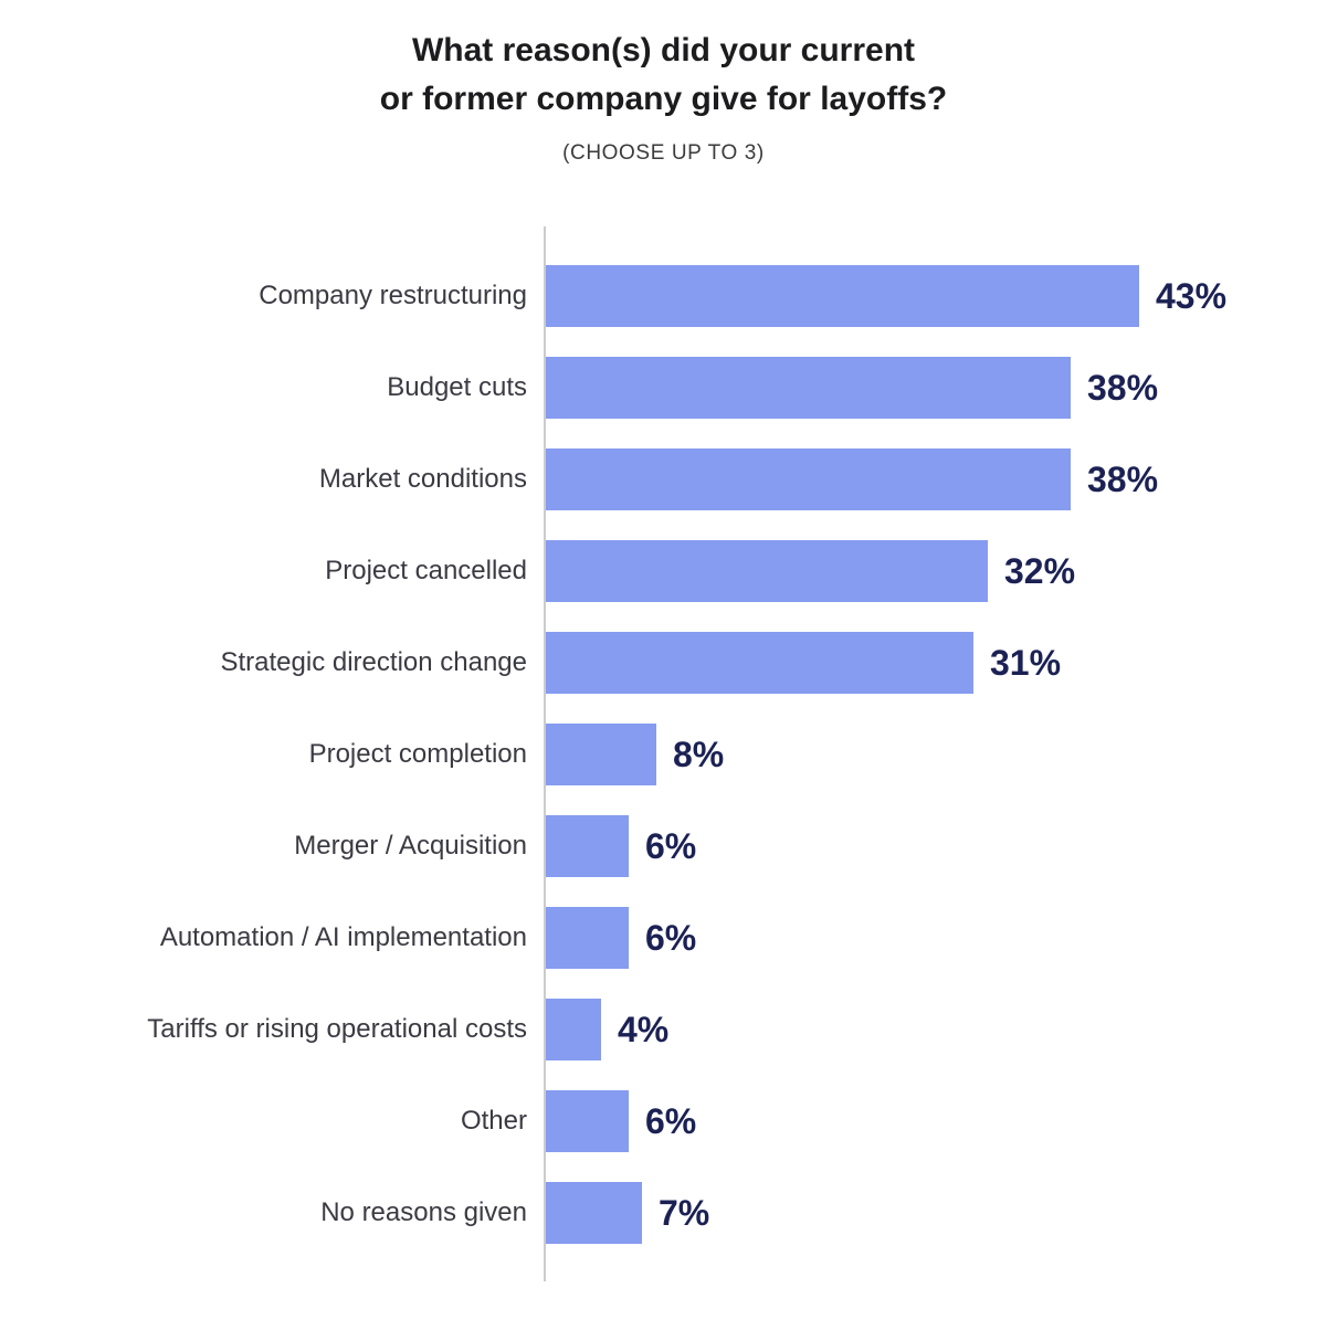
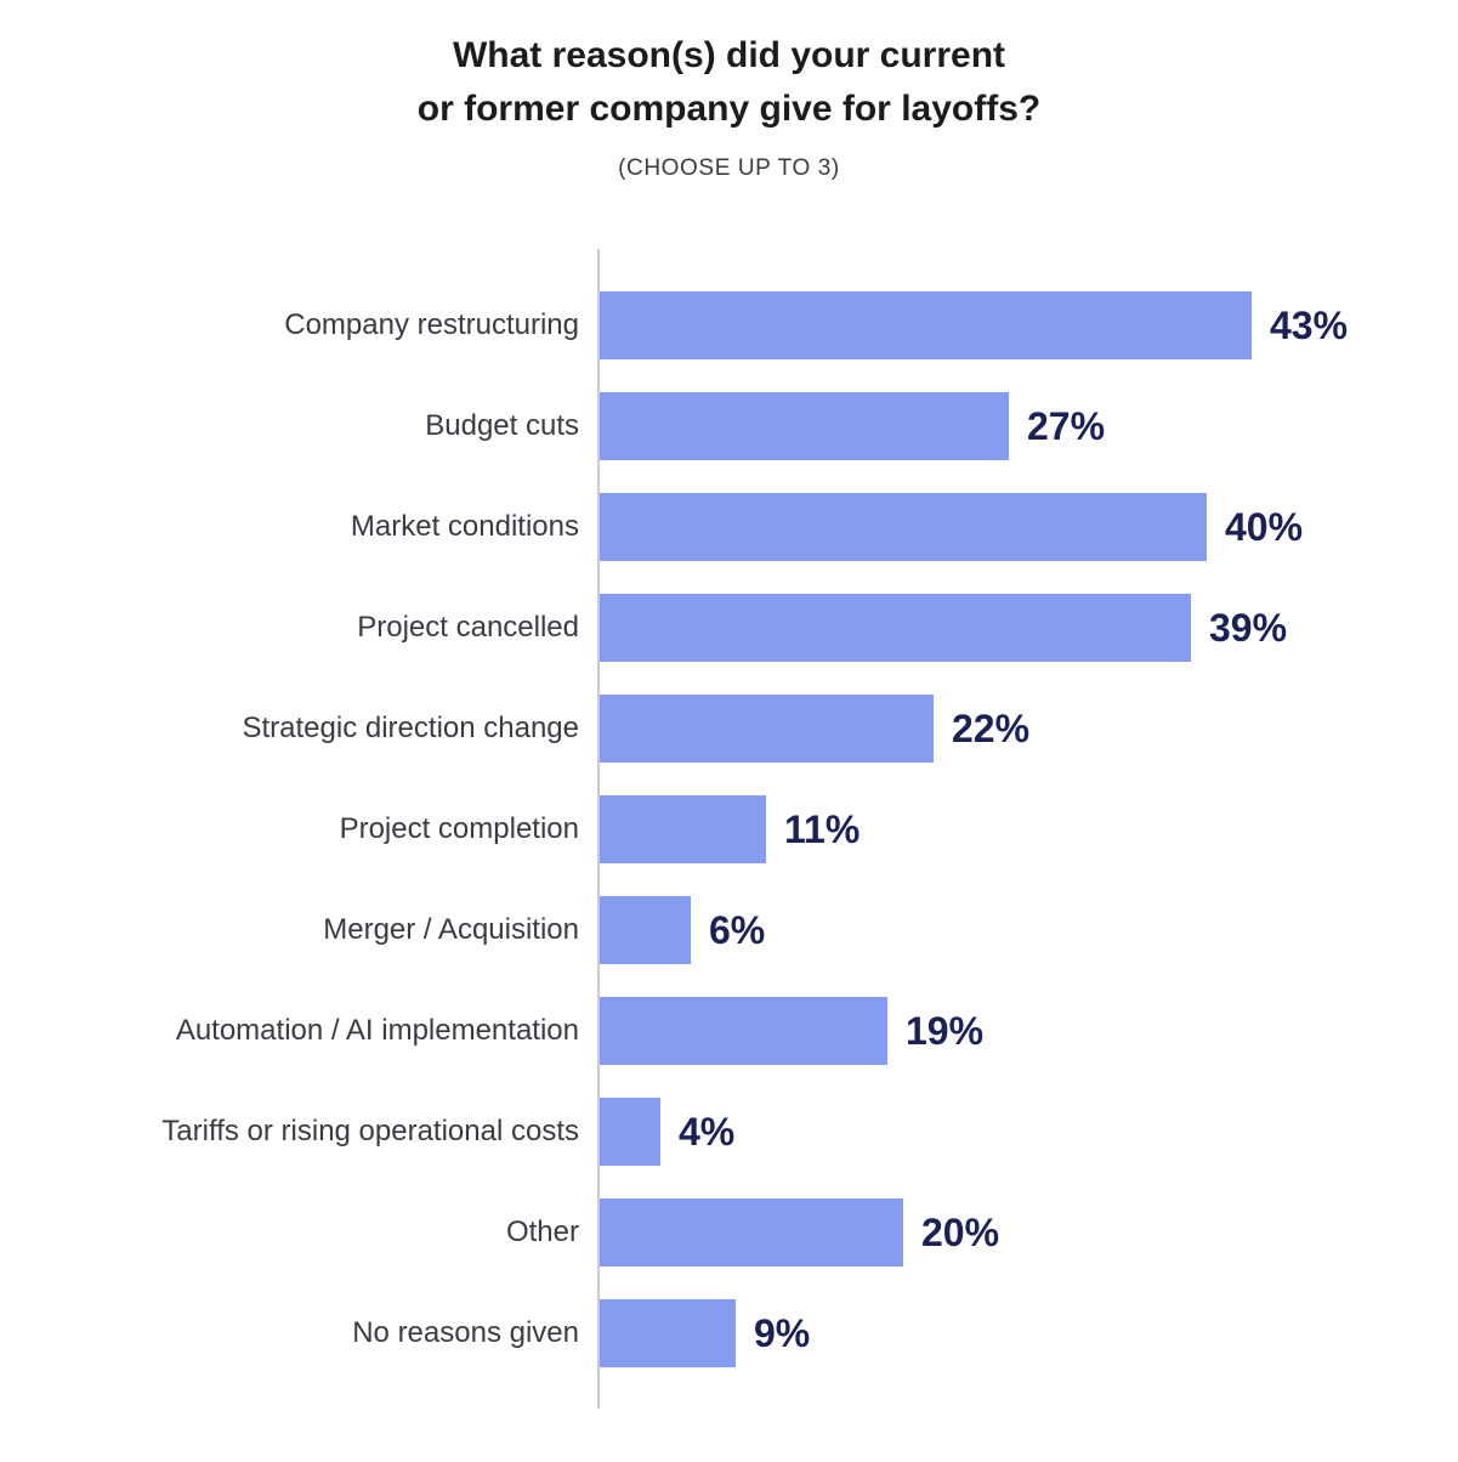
Budget cuts: 38% -> 27%
Market conditions: 38% -> 40%
Project cancelled: 32% -> 39%
Strategic direction change: 31% -> 22%
Project completion: 8% -> 11%
Automation / AI implementation: 6% -> 19%
Other: 6% -> 20%
No reasons given: 7% -> 9%
